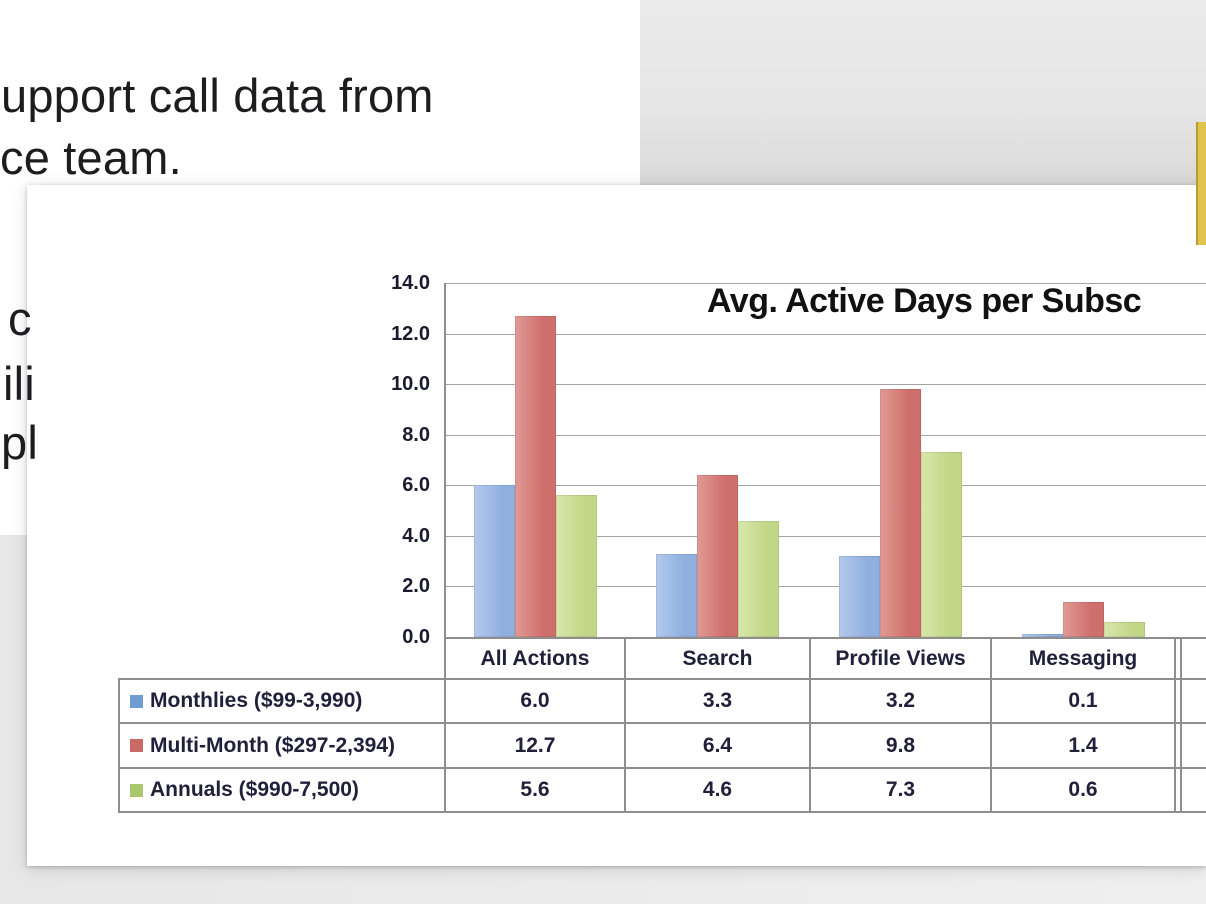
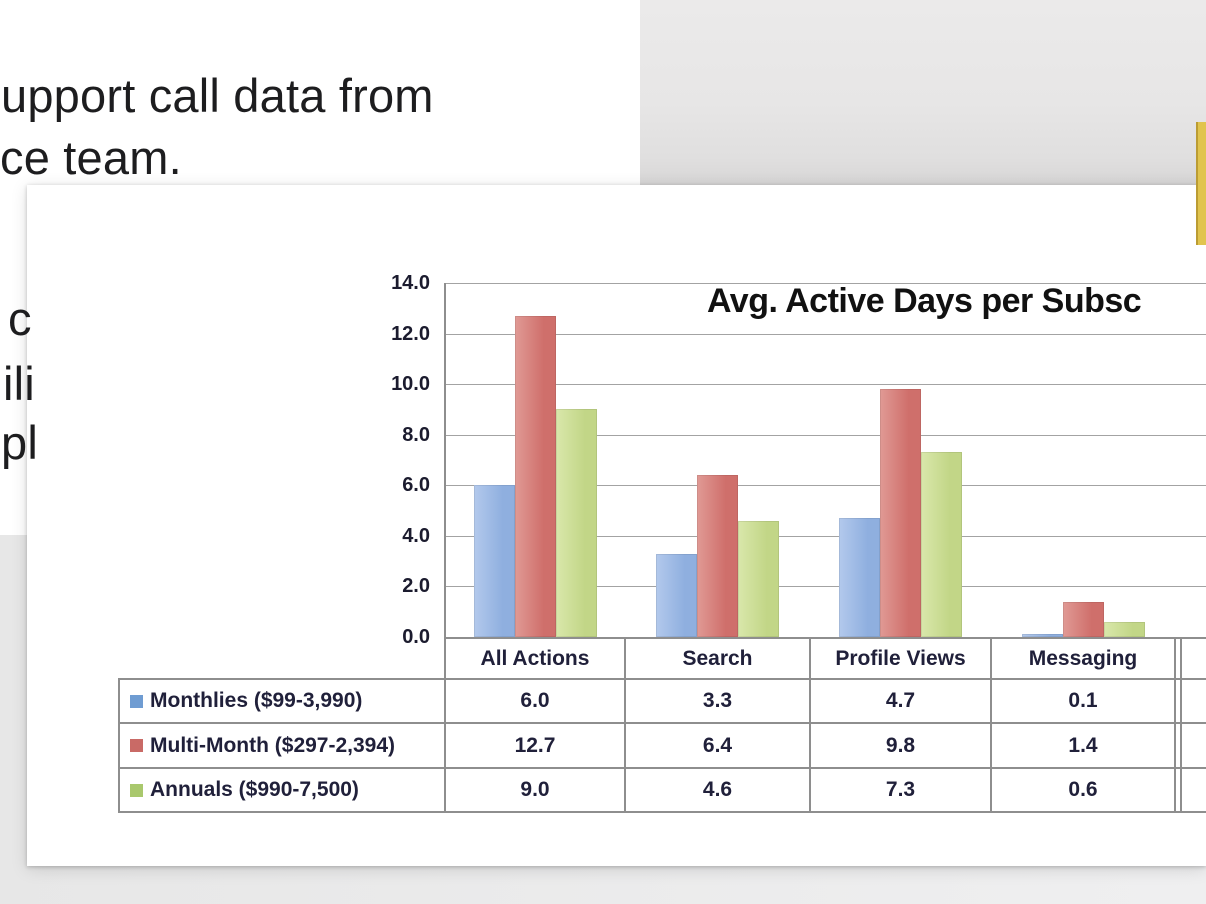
Annuals ($990-7,500)/All Actions: 5.6 -> 9.0
Monthlies ($99-3,990)/Profile Views: 3.2 -> 4.7
